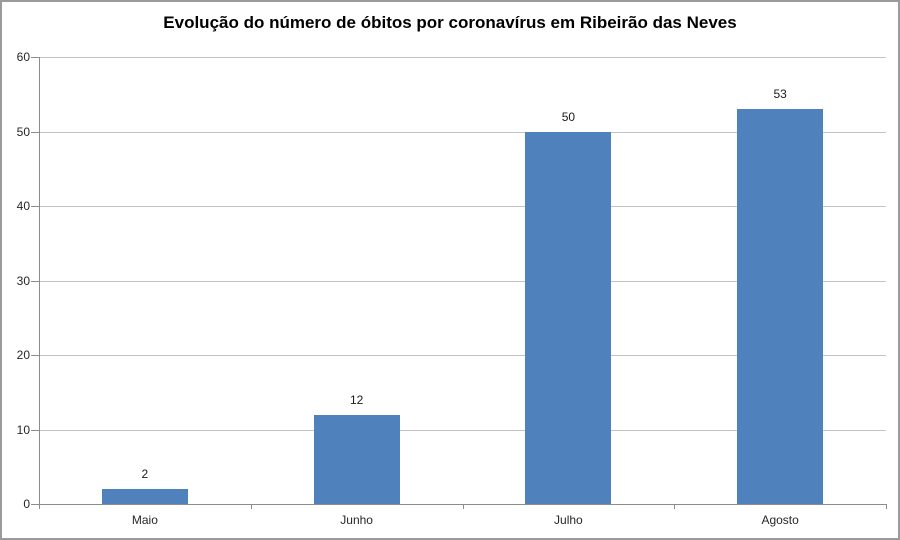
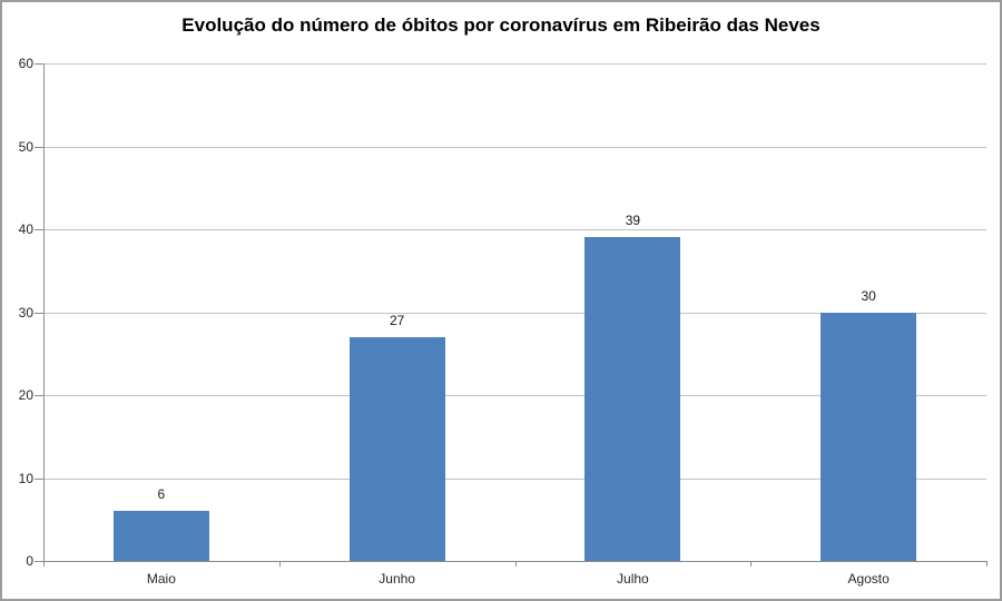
Maio: 2 -> 6
Junho: 12 -> 27
Julho: 50 -> 39
Agosto: 53 -> 30
